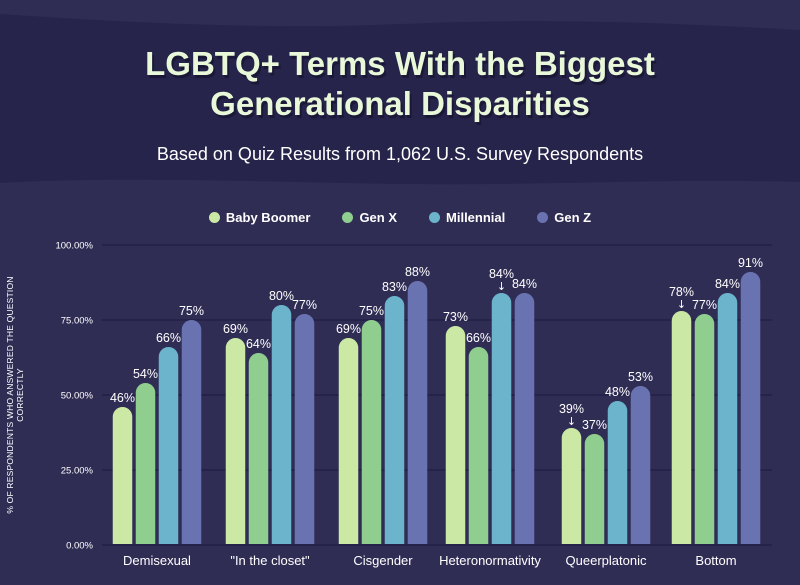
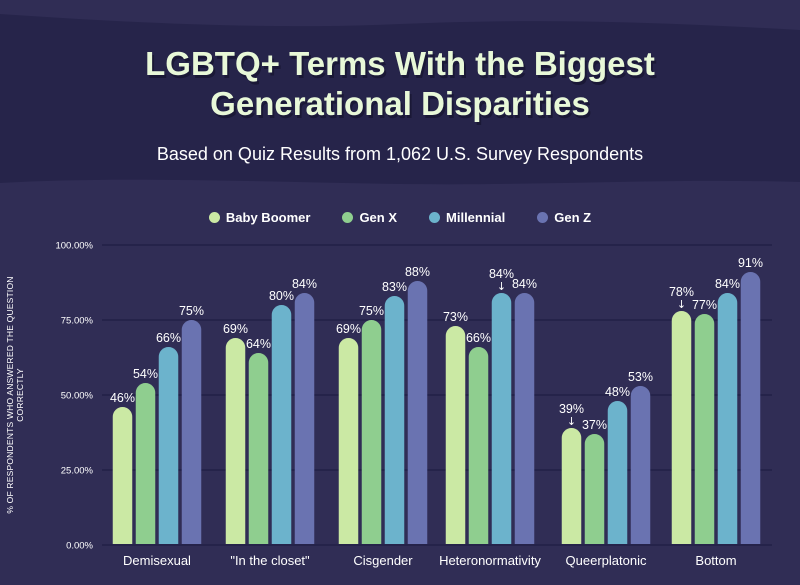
Gen Z/"In the closet": 77% -> 84%
